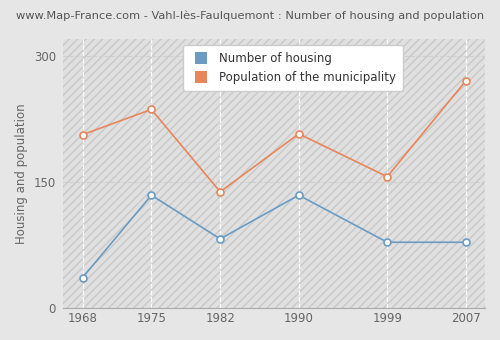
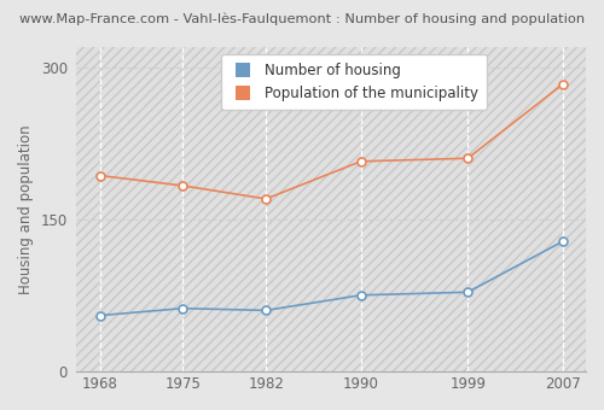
Number of housing/1968: 36 -> 55
Population of the municipality/1968: 206 -> 193
Number of housing/1975: 134 -> 62
Population of the municipality/1975: 236 -> 183
Number of housing/1982: 82 -> 60
Population of the municipality/1982: 138 -> 170
Number of housing/1990: 134 -> 75
Population of the municipality/1999: 156 -> 210
Number of housing/2007: 78 -> 128
Population of the municipality/2007: 270 -> 283
